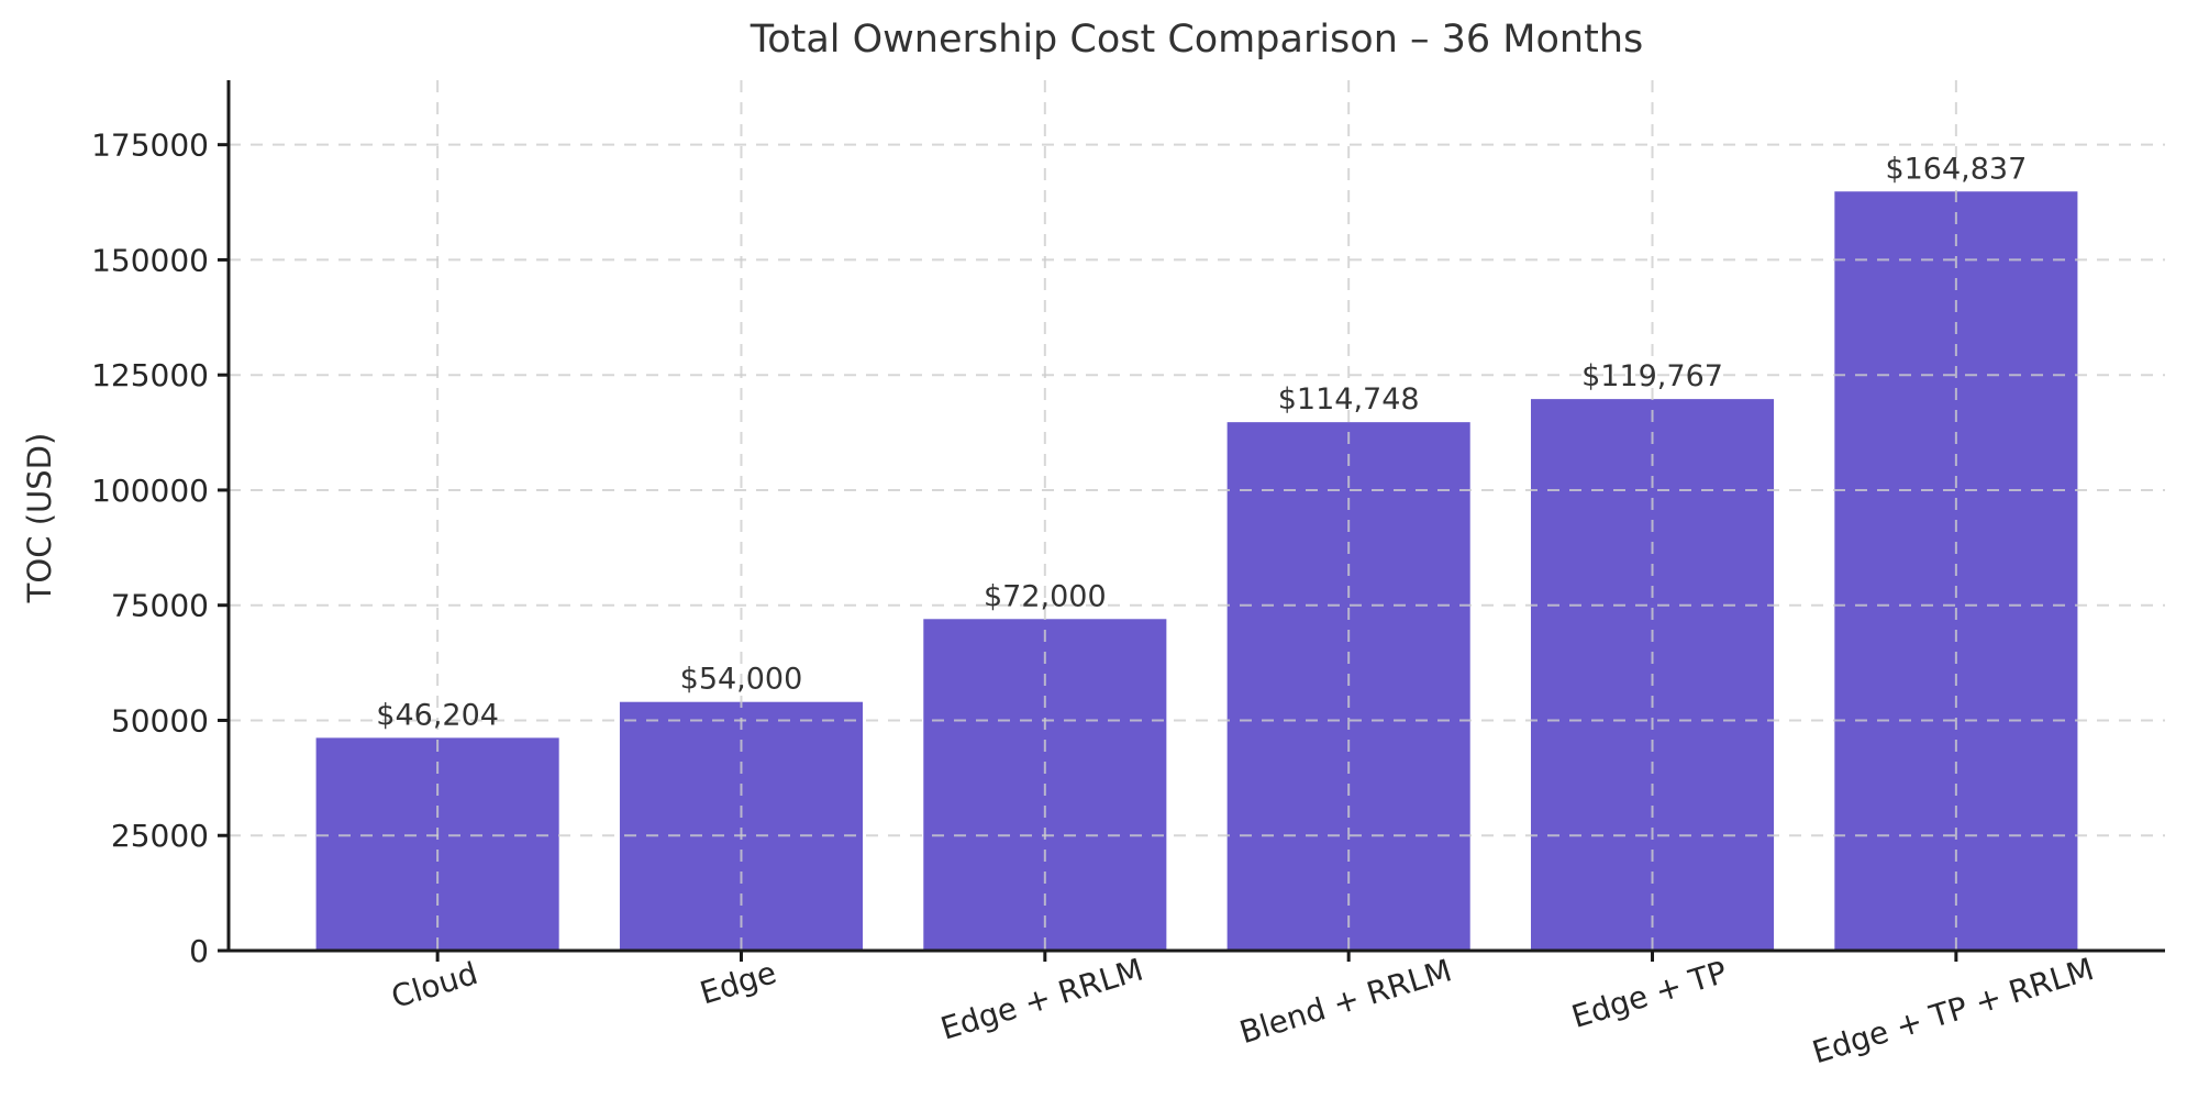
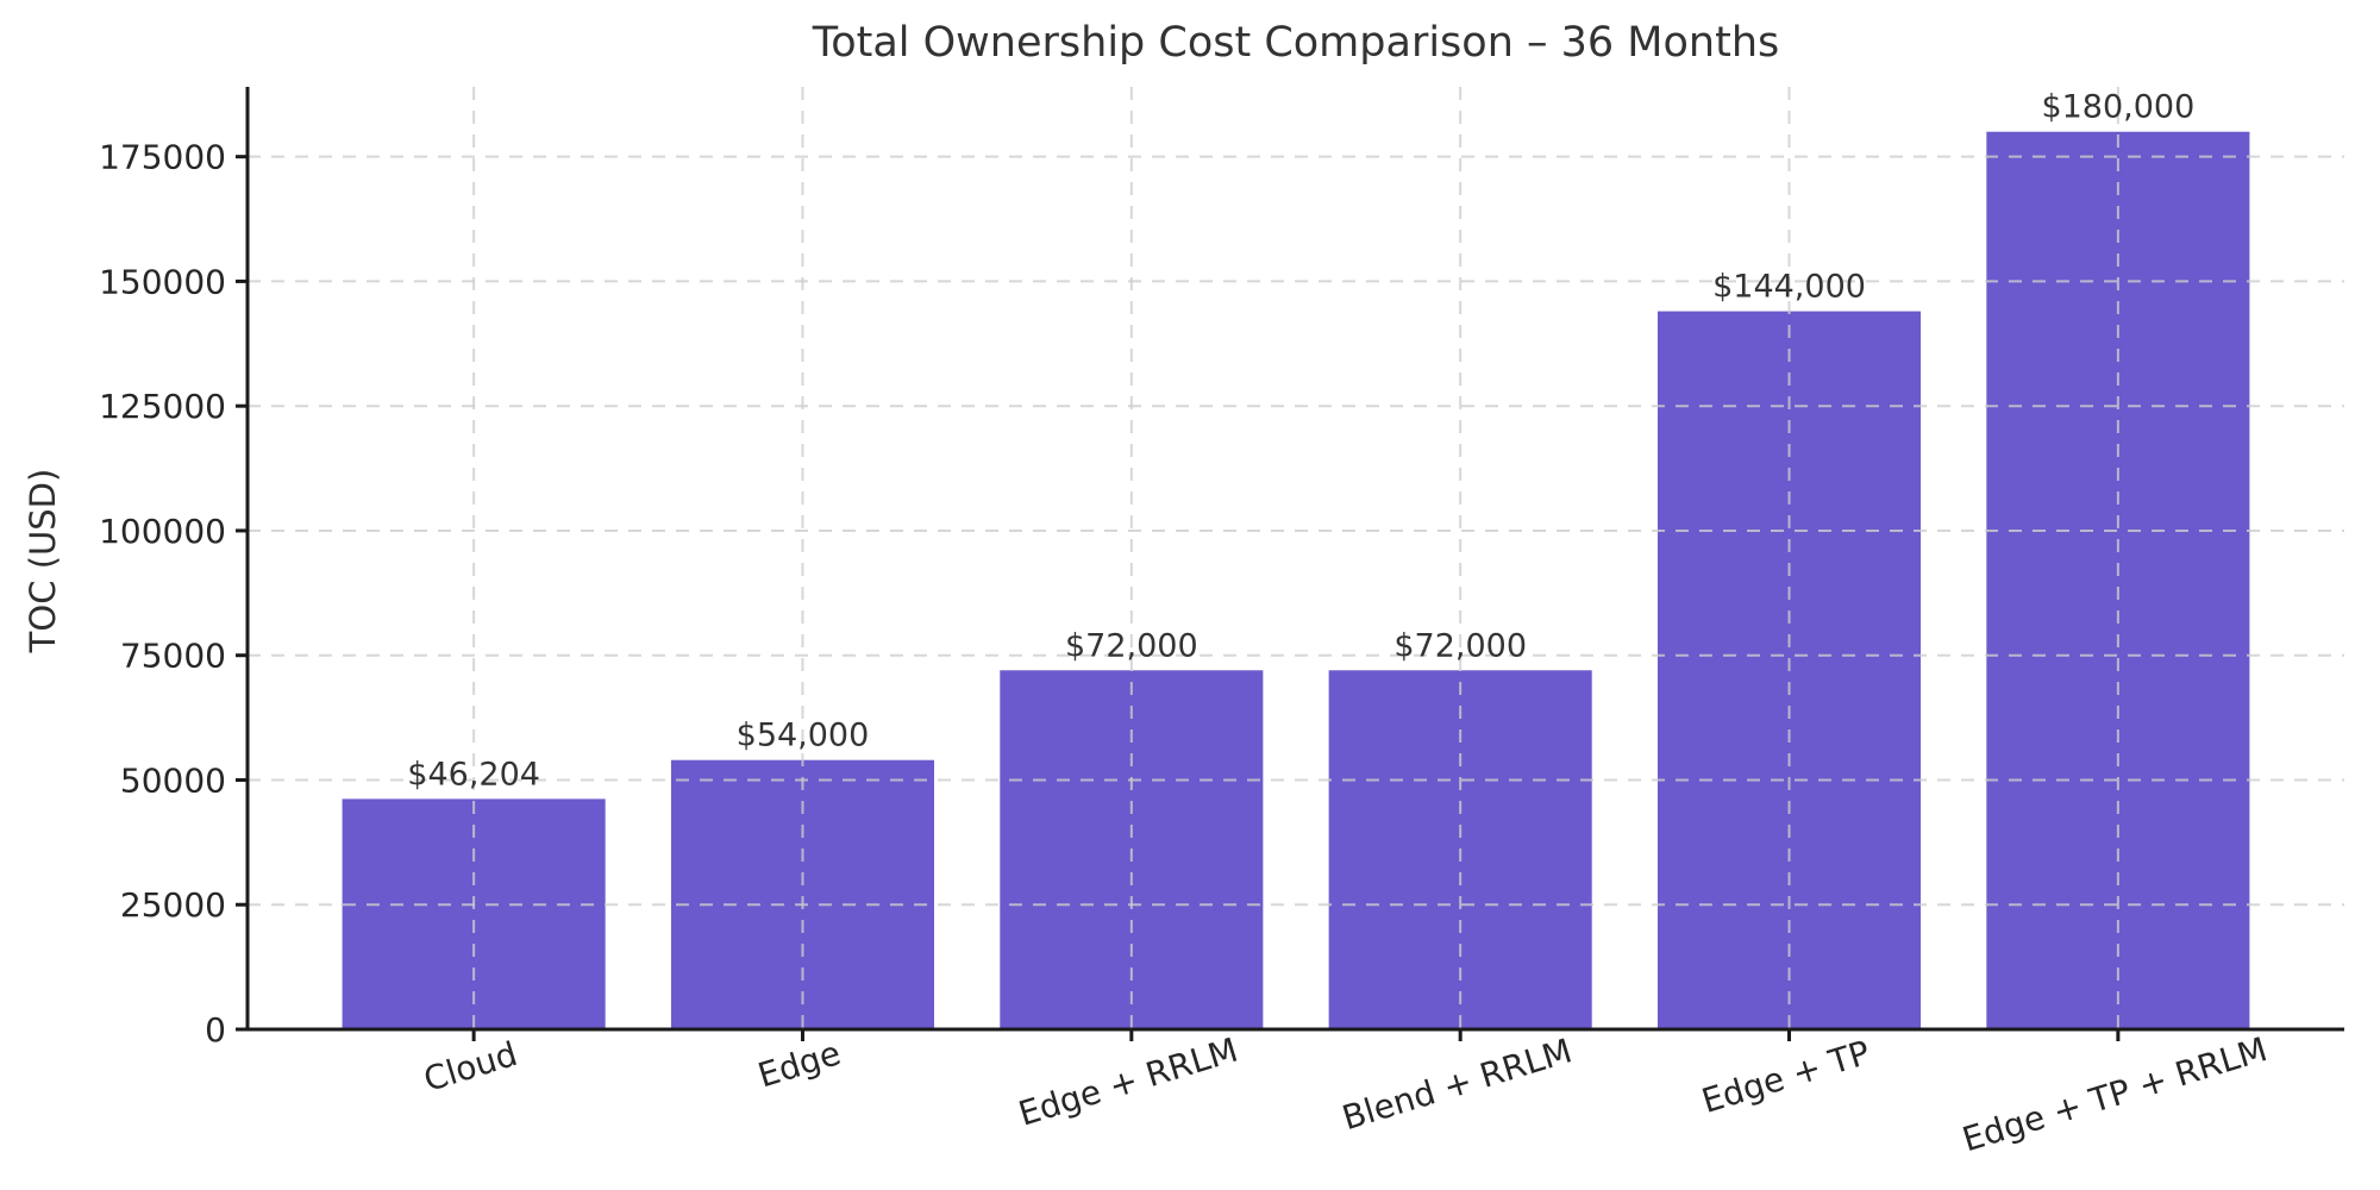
Blend + RRLM: $114,748 -> $72,000
Edge + TP: $119,767 -> $144,000
Edge + TP + RRLM: $164,837 -> $180,000
